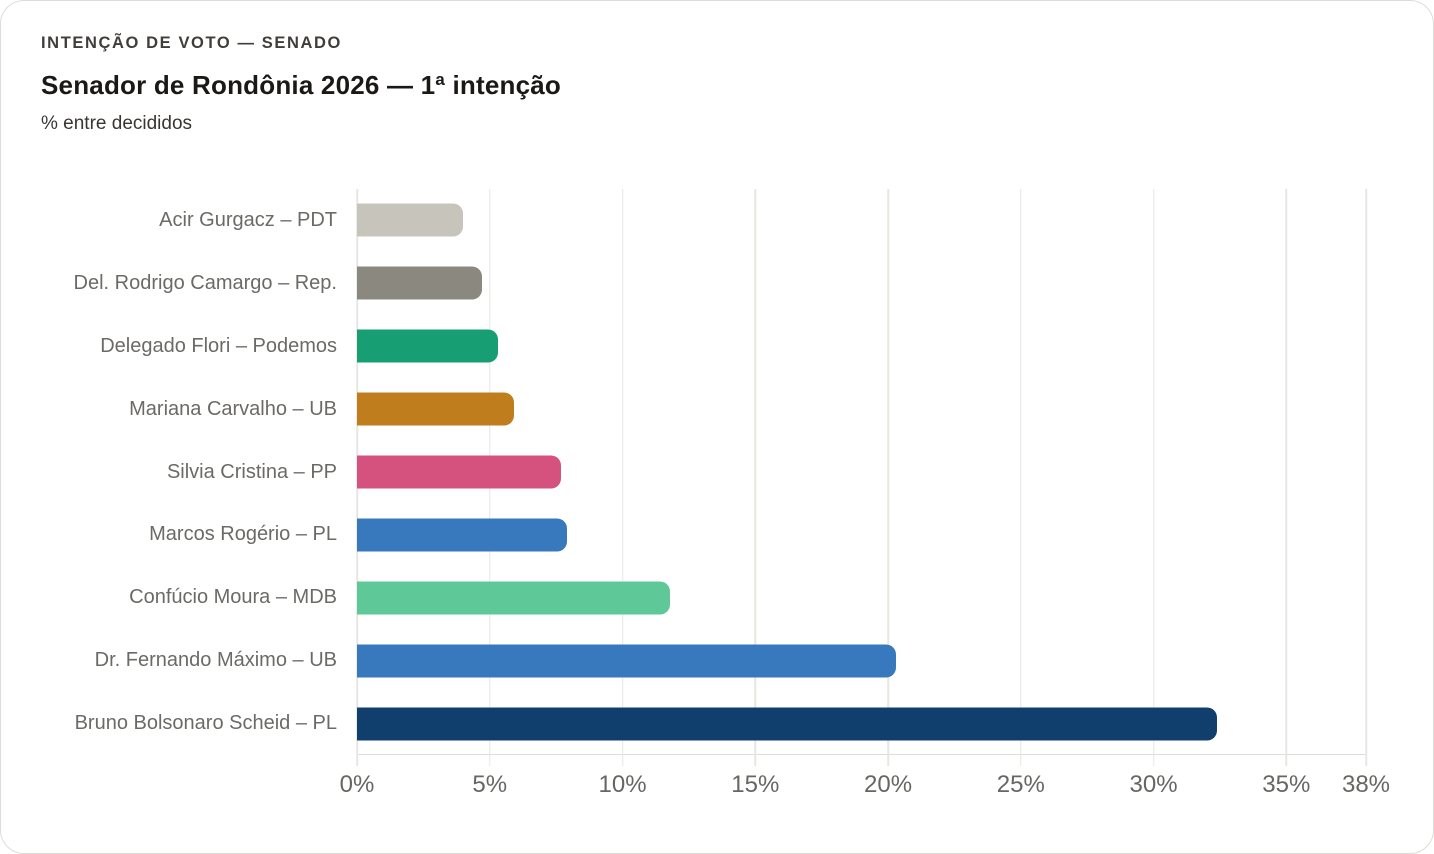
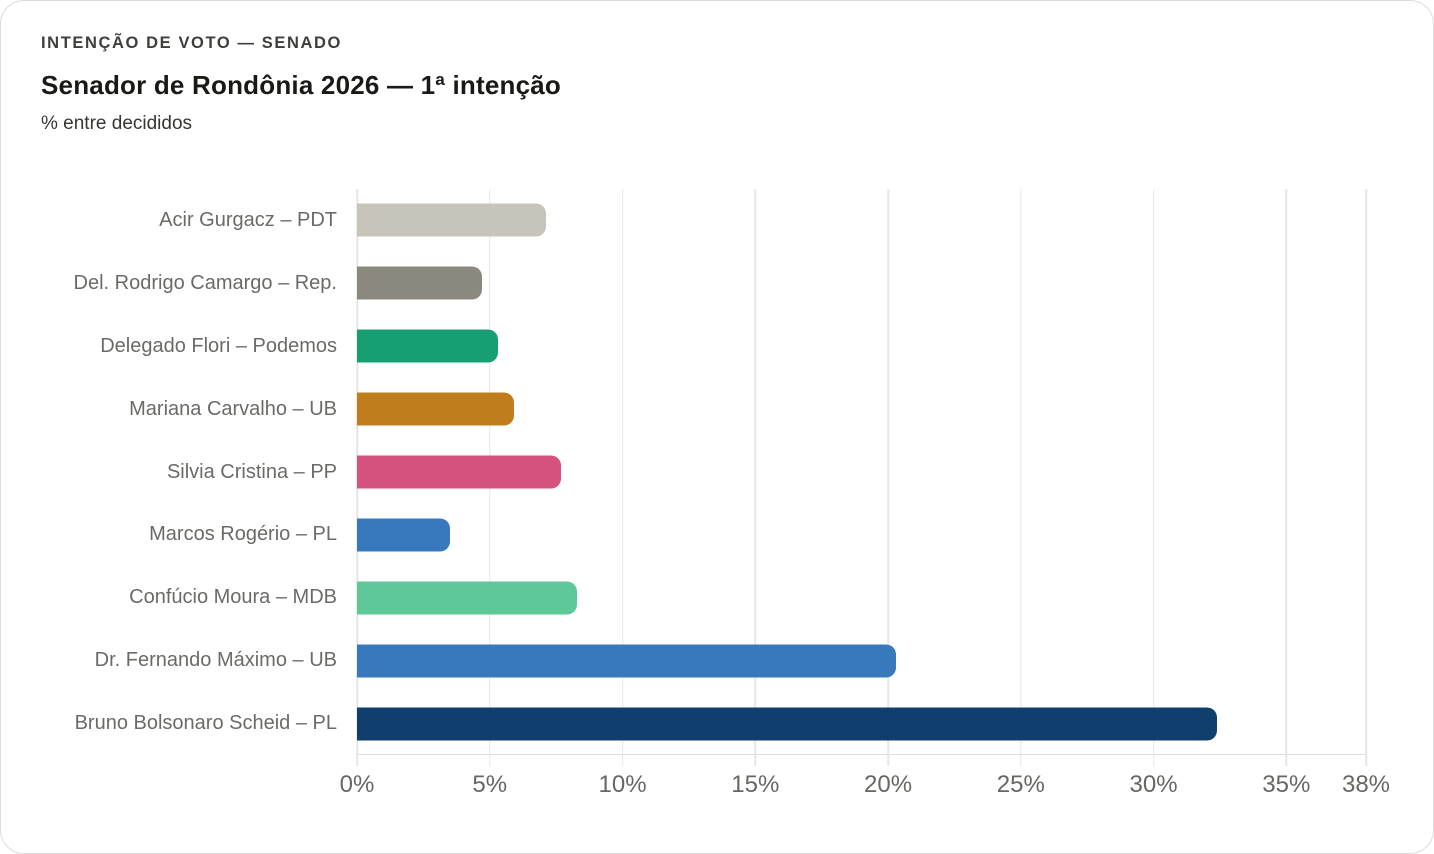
Acir Gurgacz – PDT: 4.0% -> 7.1%
Marcos Rogério – PL: 7.9% -> 3.5%
Confúcio Moura – MDB: 11.8% -> 8.3%
